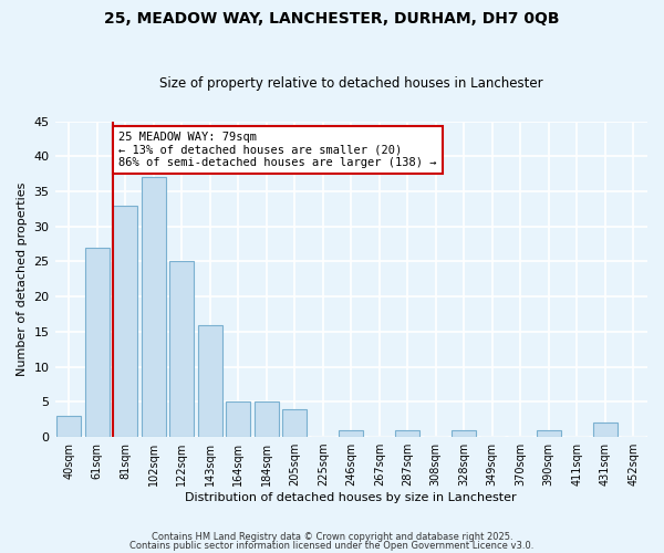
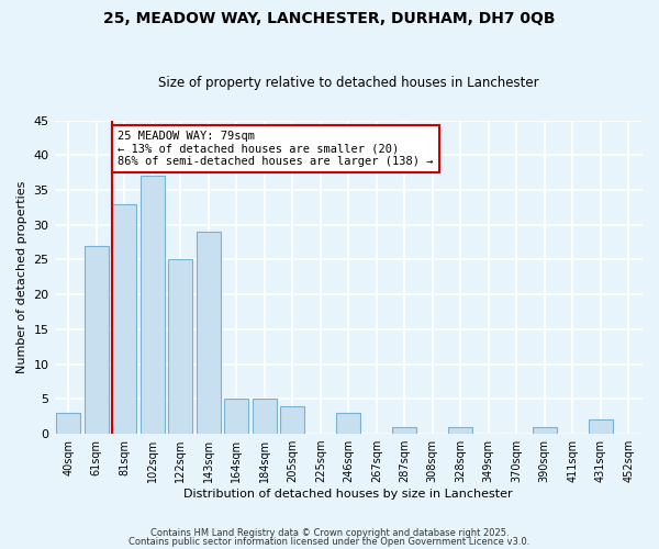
143sqm: 16 -> 29
246sqm: 1 -> 3
